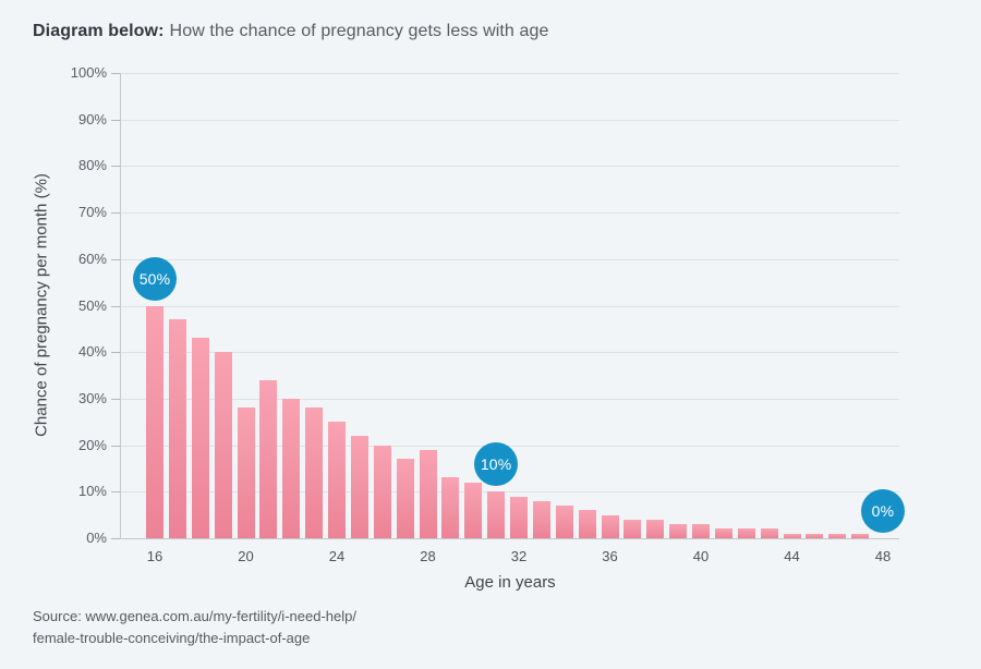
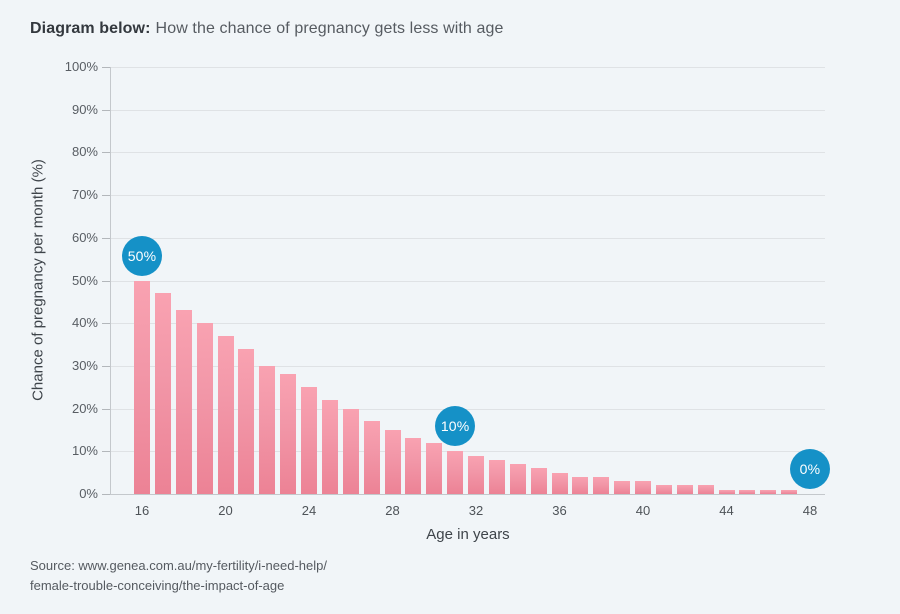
20: 28% -> 37%
28: 19% -> 15%
